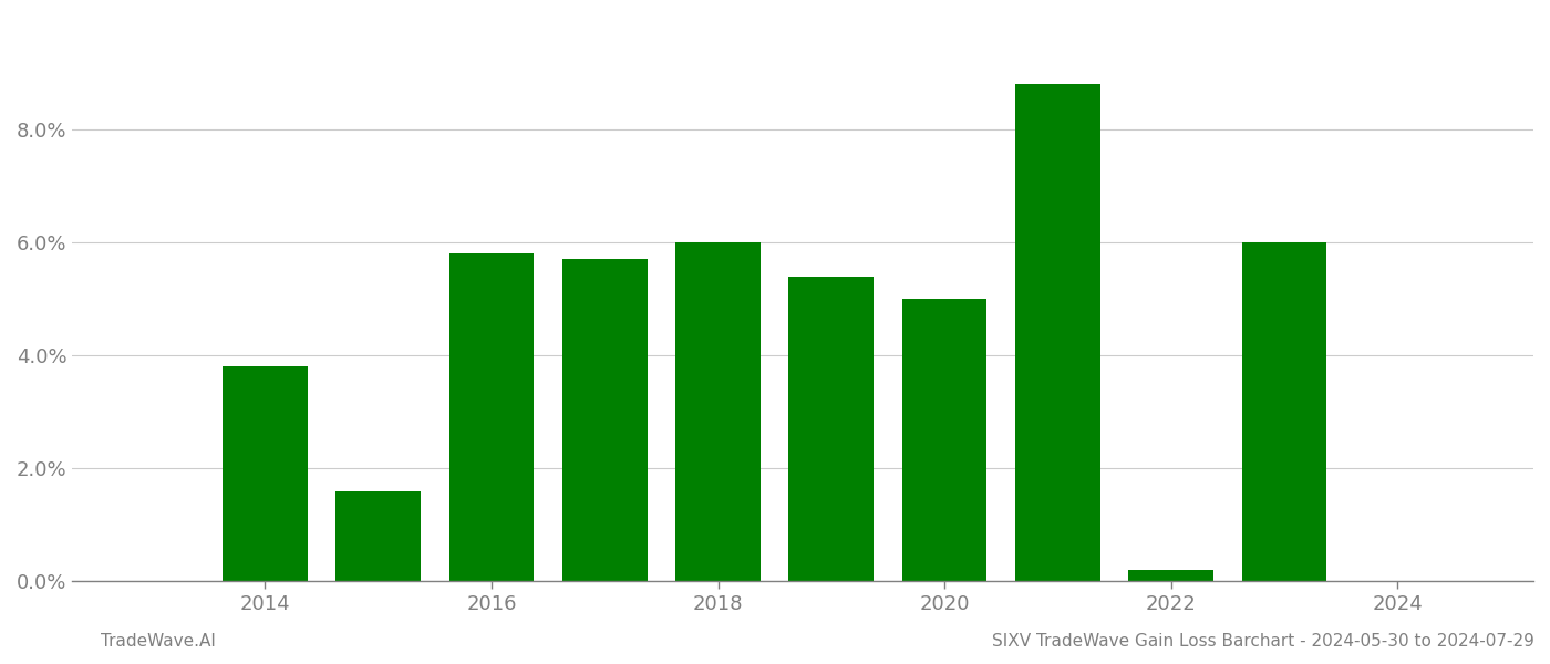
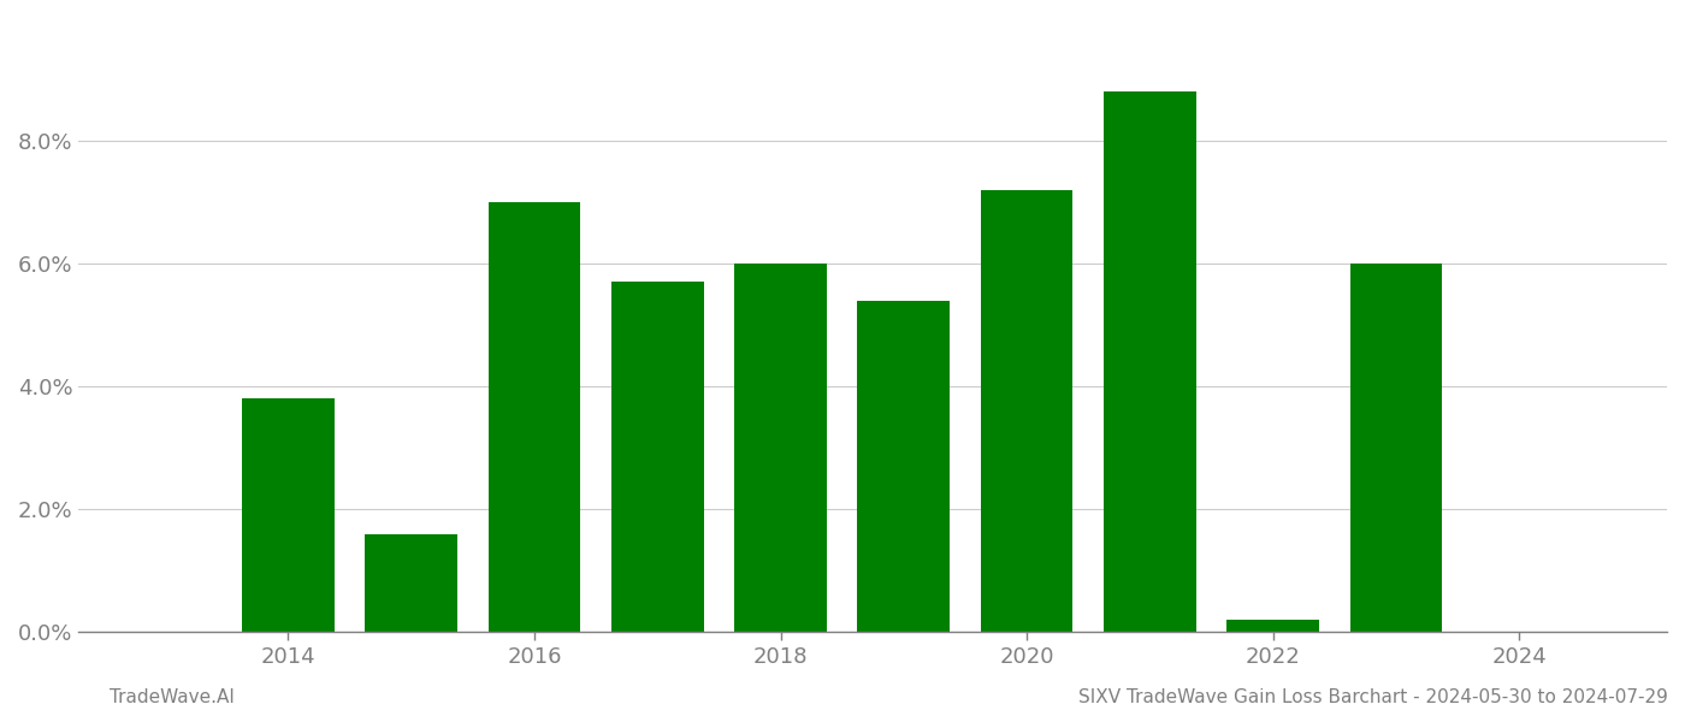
2016: 5.8% -> 7.0%
2020: 5.0% -> 7.2%
